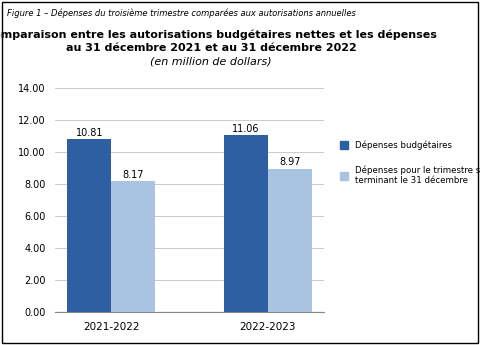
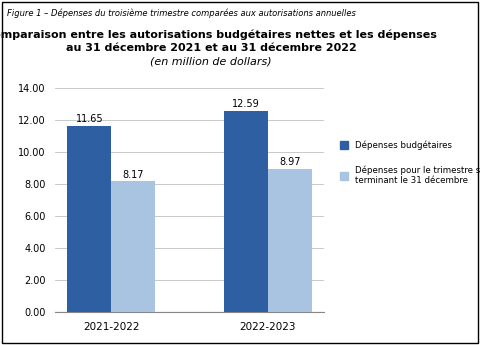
Dépenses budgétaires/2021-2022: 10.81 -> 11.65
Dépenses budgétaires/2022-2023: 11.06 -> 12.59
